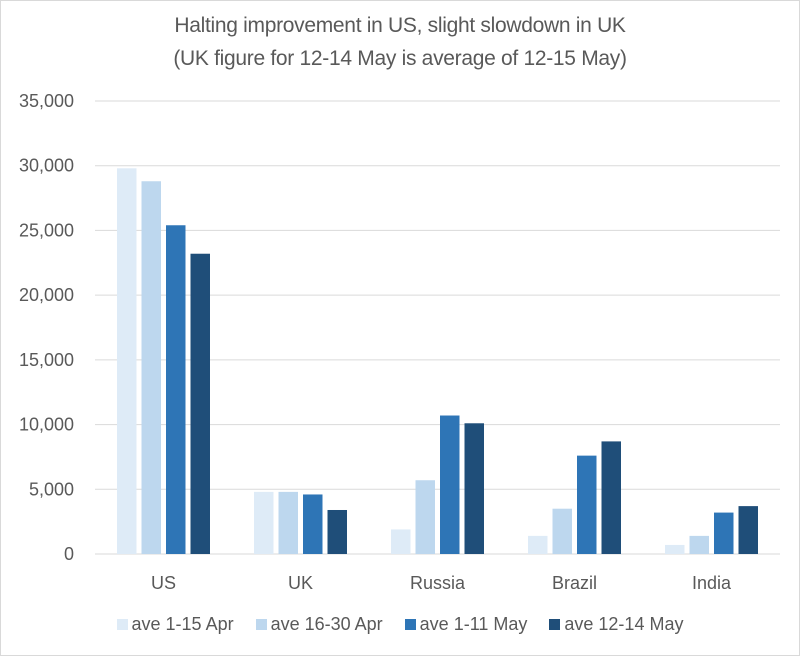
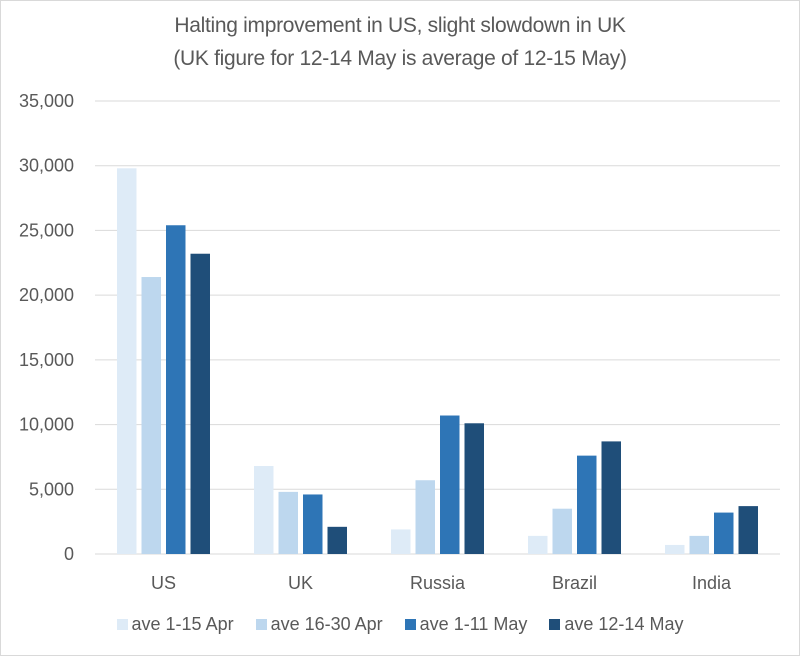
ave 16-30 Apr/US: 28800 -> 21400
ave 1-15 Apr/UK: 4800 -> 6800
ave 12-14 May/UK: 3400 -> 2100
